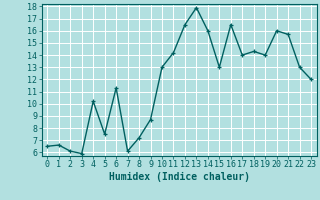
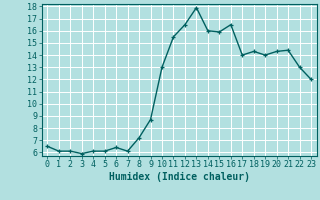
1: 6.6 -> 6.1
4: 10.2 -> 6.1
5: 7.5 -> 6.1
6: 11.3 -> 6.4
11: 14.2 -> 15.5
15: 13.0 -> 15.9
20: 16.0 -> 14.3
21: 15.7 -> 14.4
